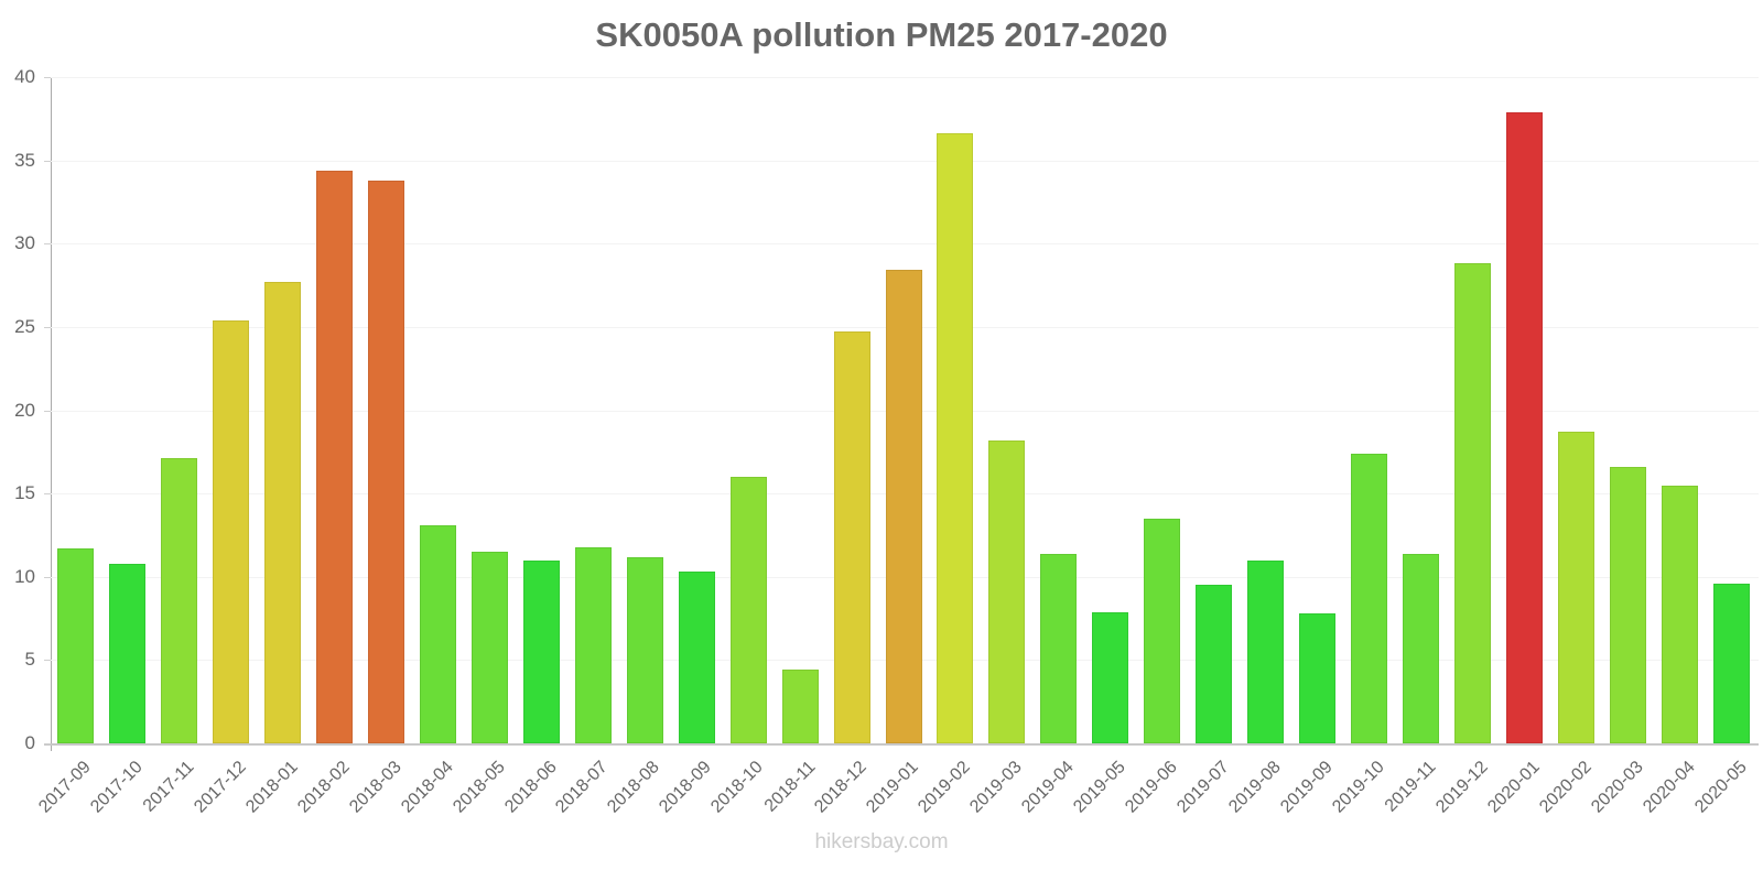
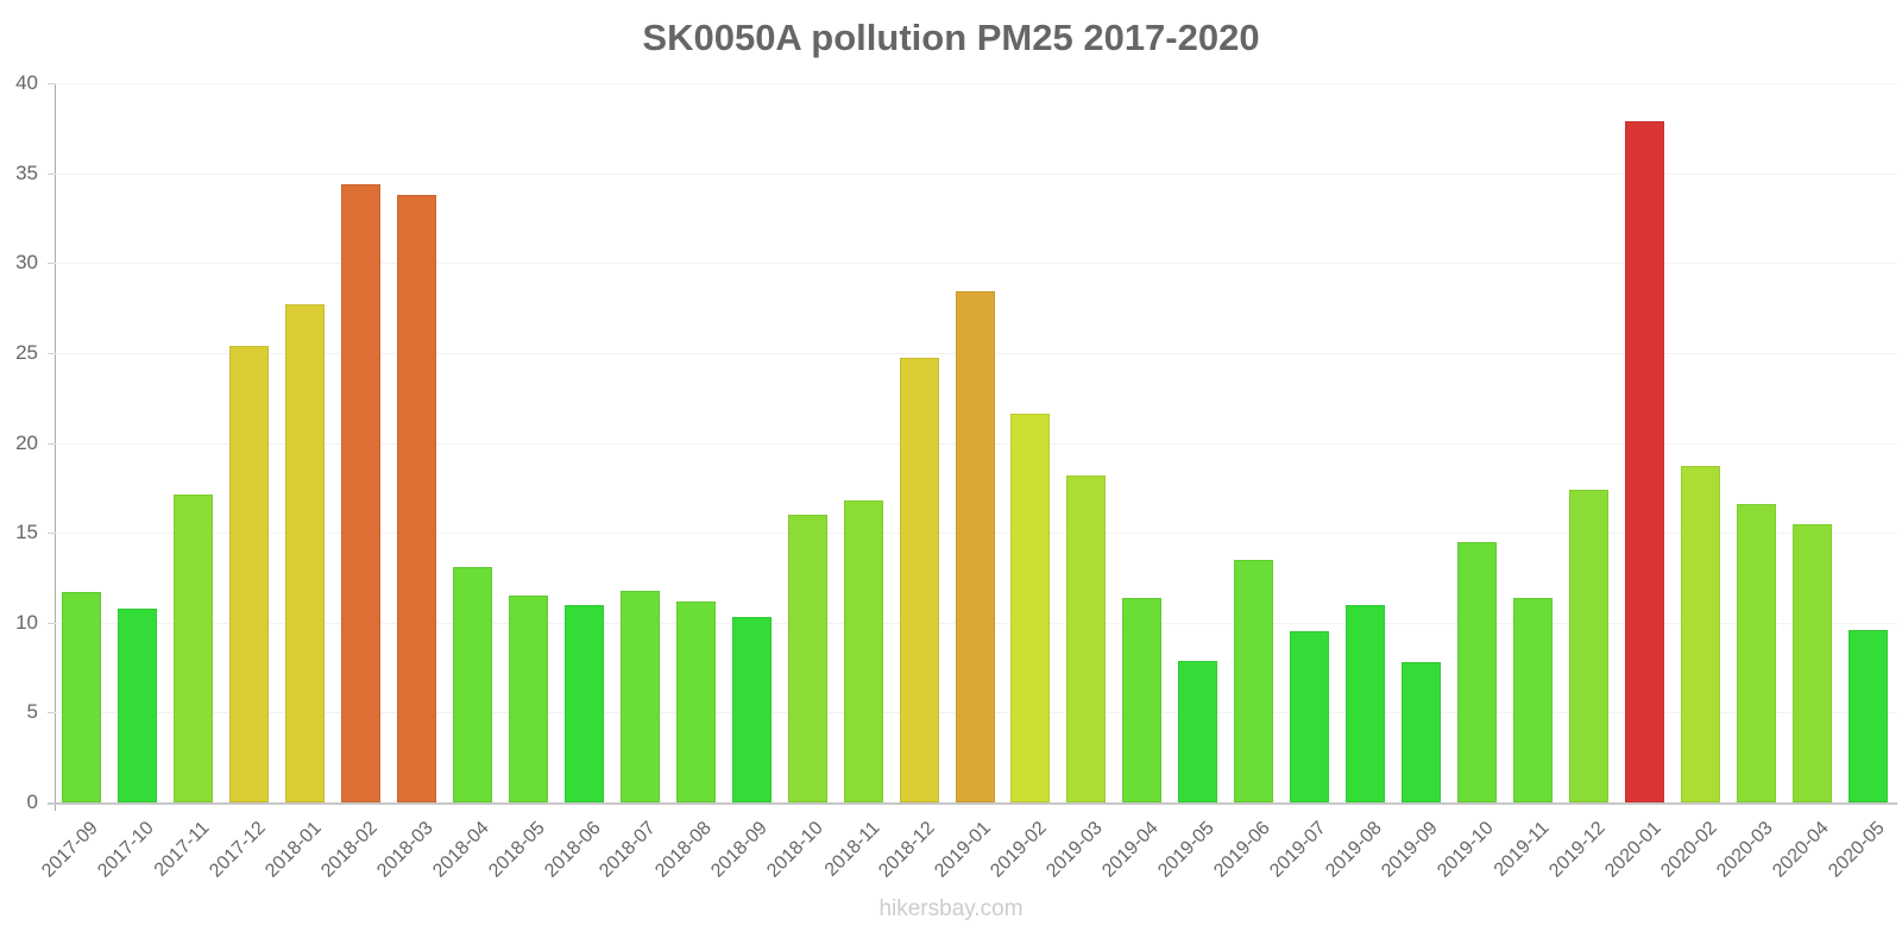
2018-11: 4.4 -> 16.8
2019-02: 36.6 -> 21.6
2019-10: 17.4 -> 14.5
2019-12: 28.8 -> 17.4
